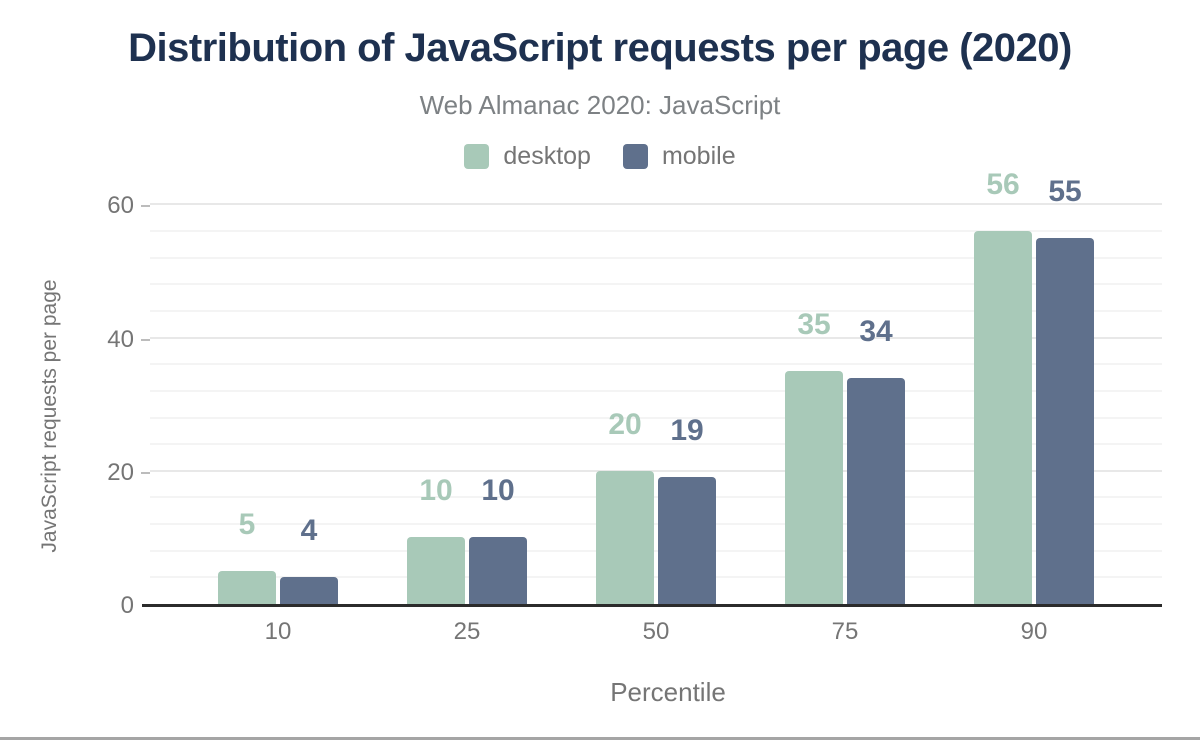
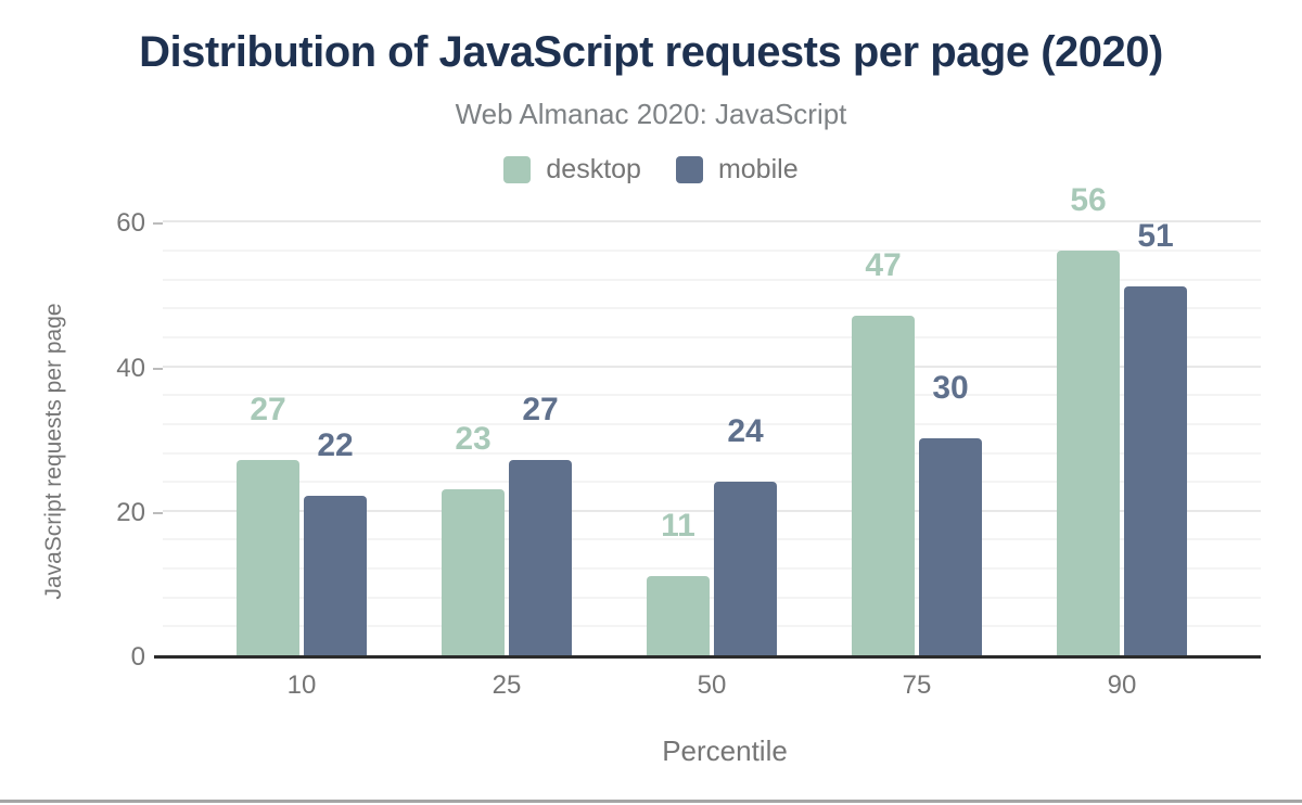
desktop/10: 5 -> 27
mobile/10: 4 -> 22
desktop/25: 10 -> 23
mobile/25: 10 -> 27
desktop/50: 20 -> 11
mobile/50: 19 -> 24
desktop/75: 35 -> 47
mobile/75: 34 -> 30
mobile/90: 55 -> 51
